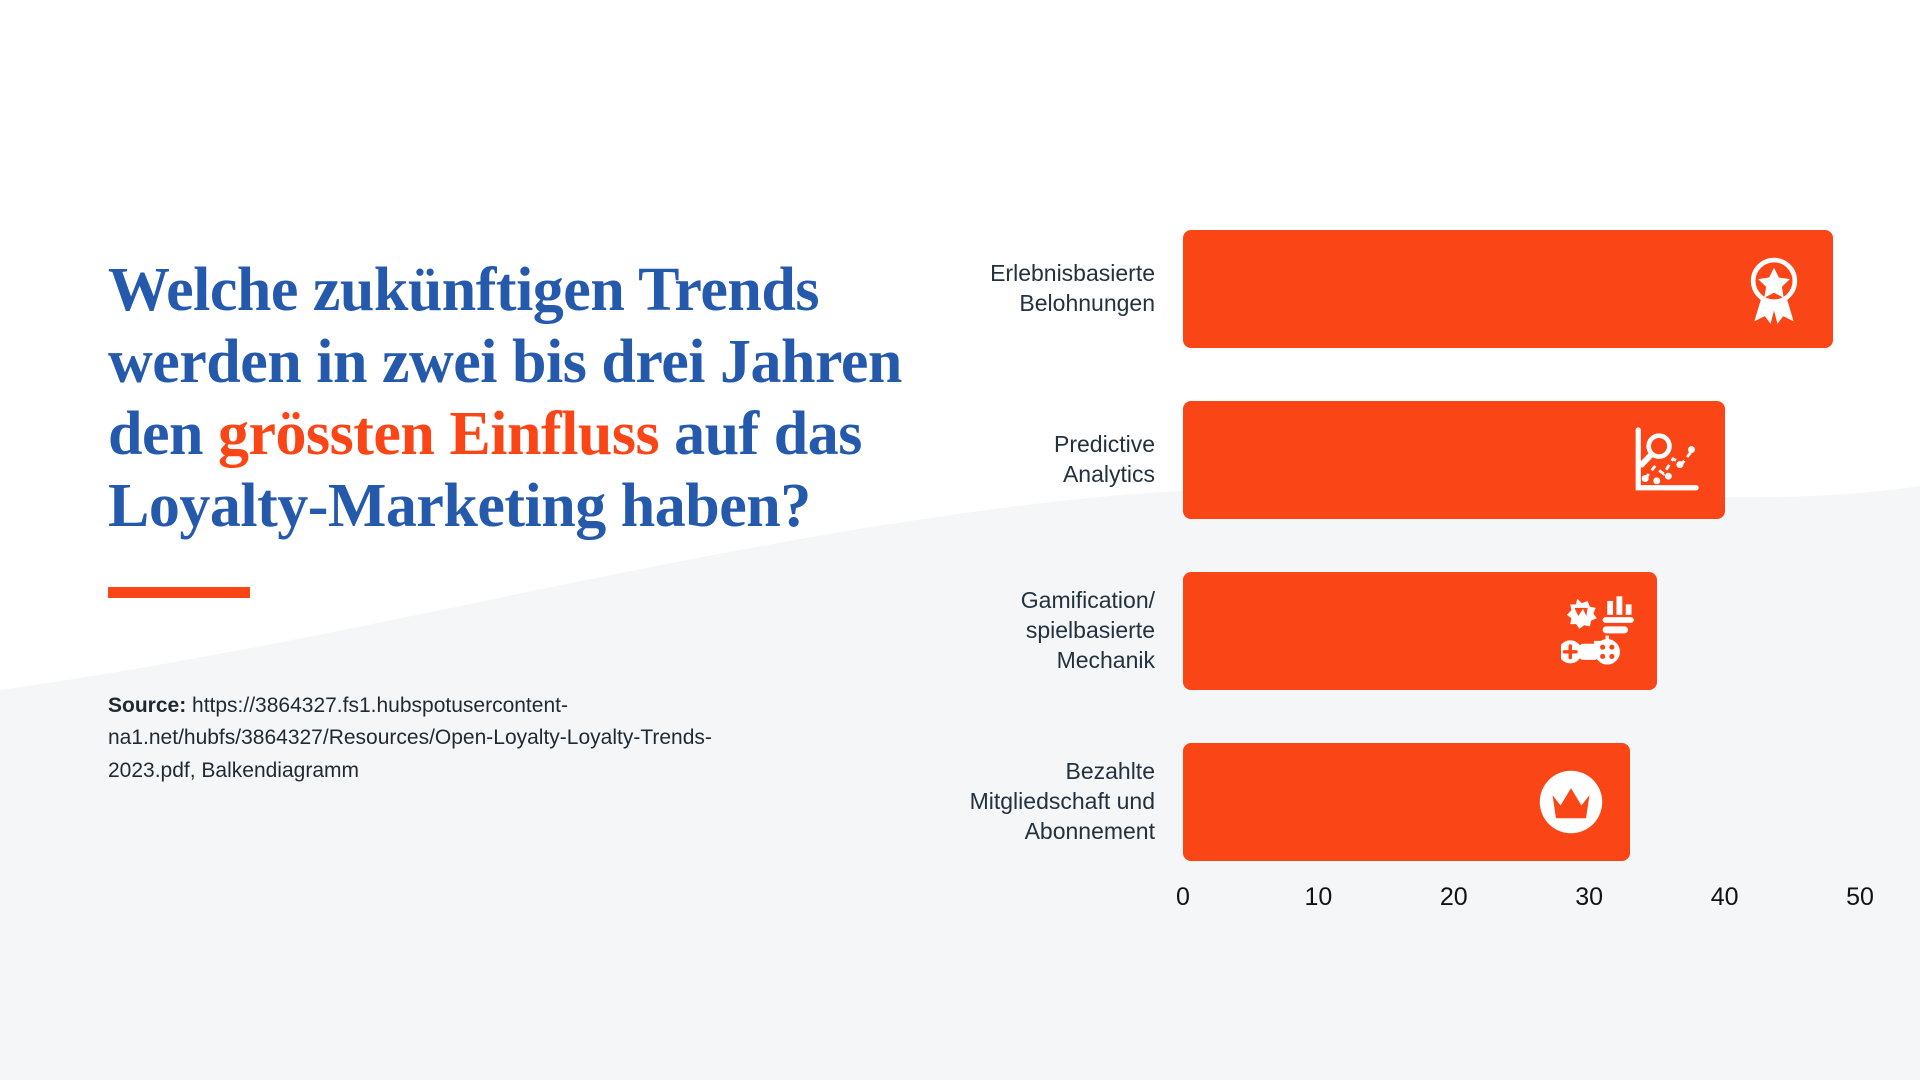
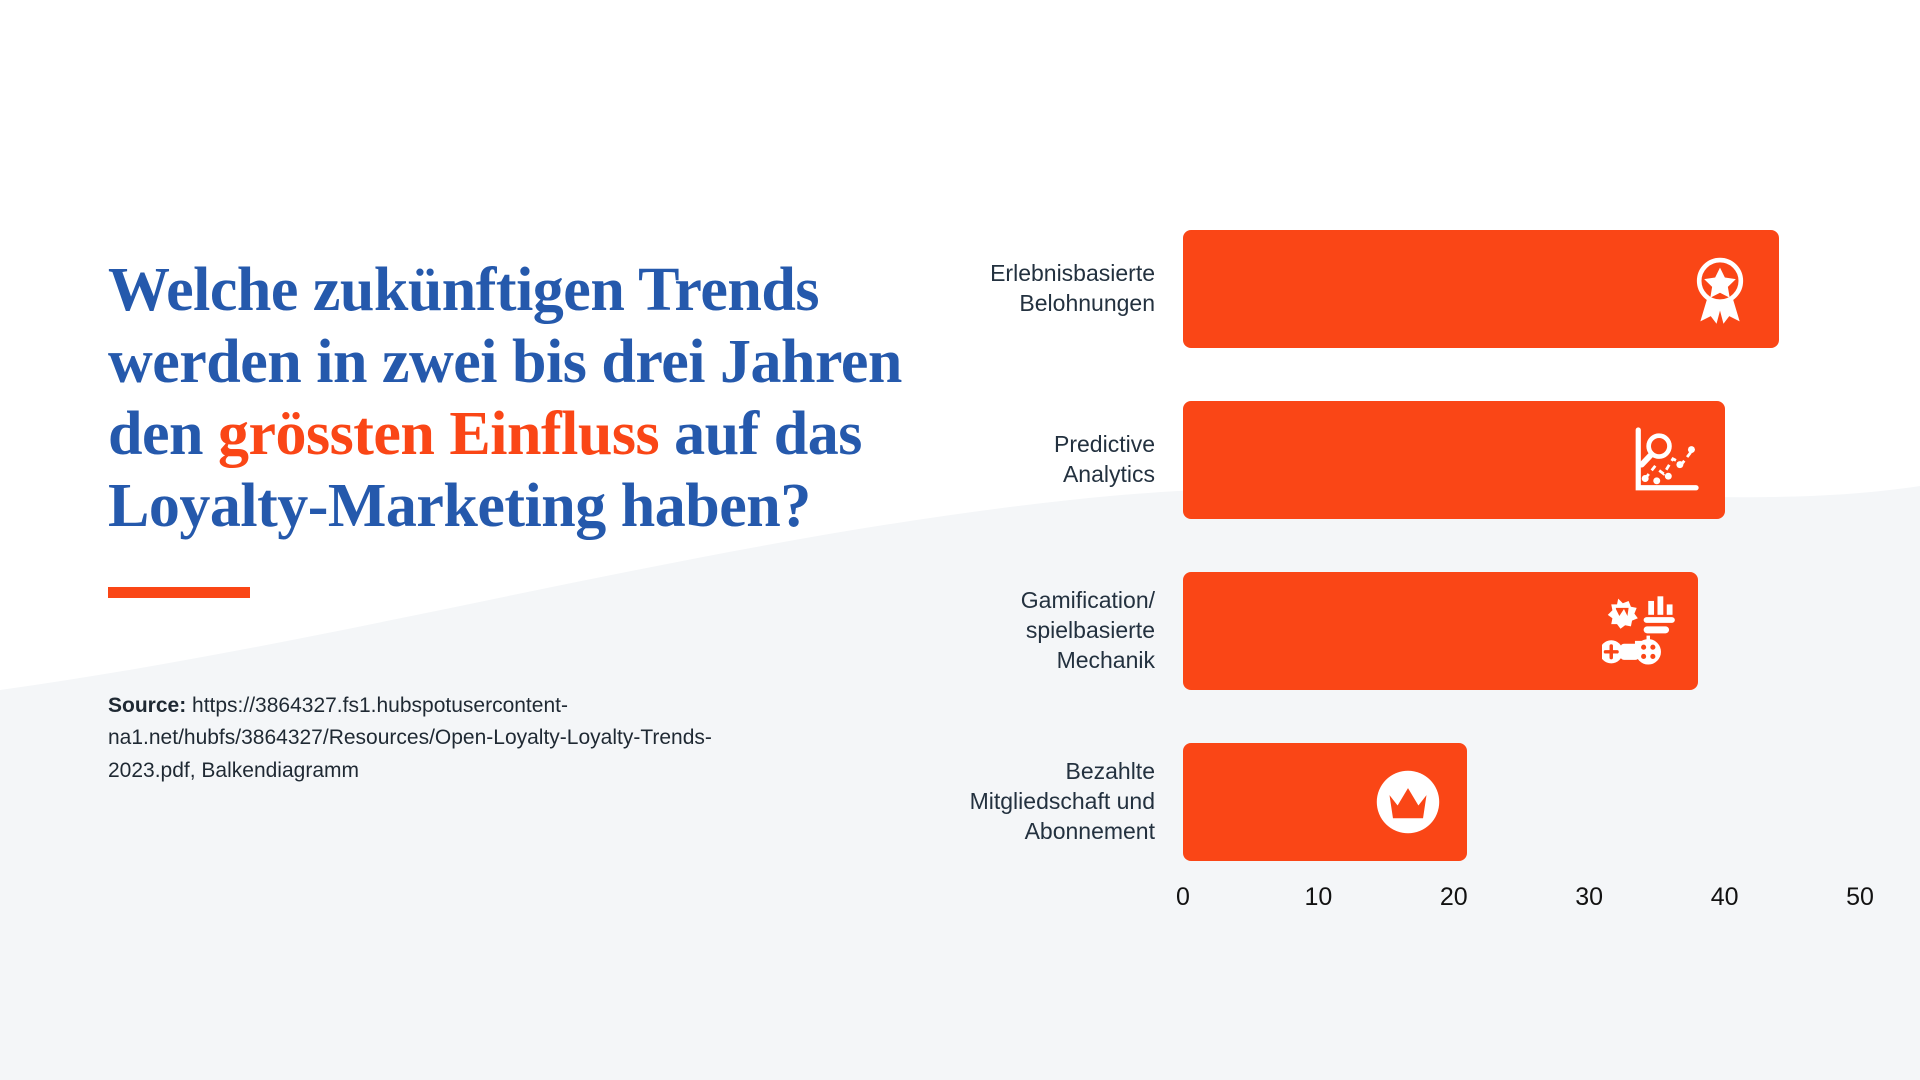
Erlebnisbasierte Belohnungen: 48 -> 44
Gamification/ spielbasierte Mechanik: 35 -> 38
Bezahlte Mitgliedschaft und Abonnement: 33 -> 21
